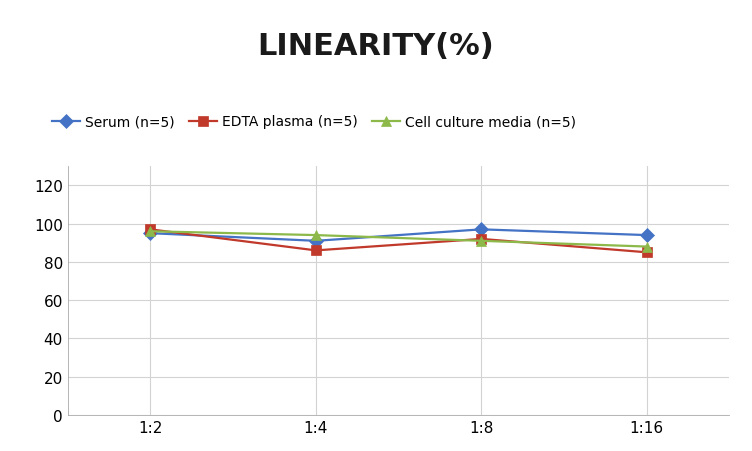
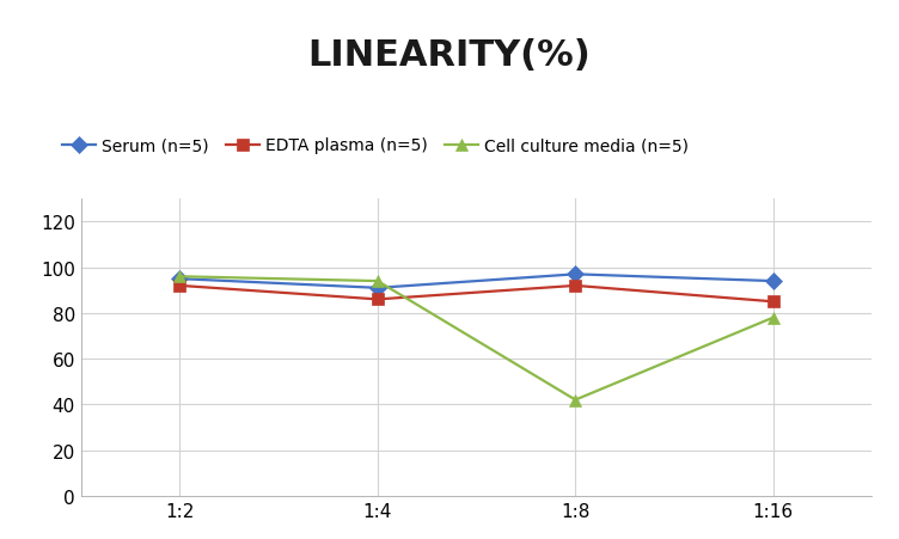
EDTA plasma (n=5)/1:2: 97 -> 92
Cell culture media (n=5)/1:8: 91 -> 42
Cell culture media (n=5)/1:16: 88 -> 78
